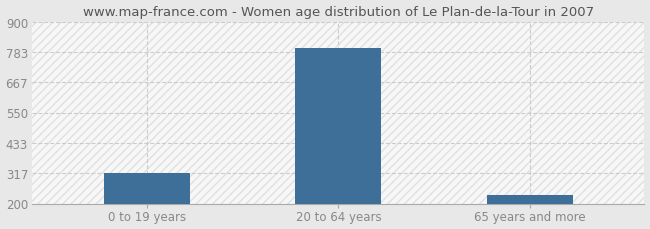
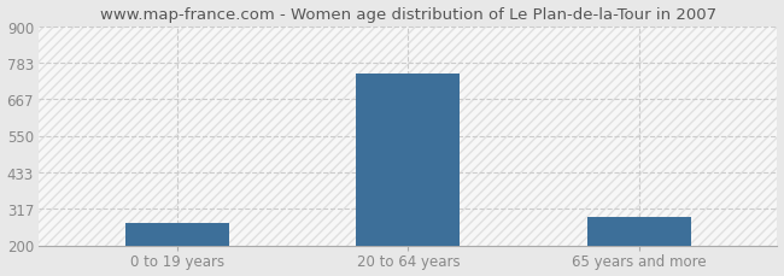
0 to 19 years: 317 -> 270
20 to 64 years: 800 -> 750
65 years and more: 232 -> 290
